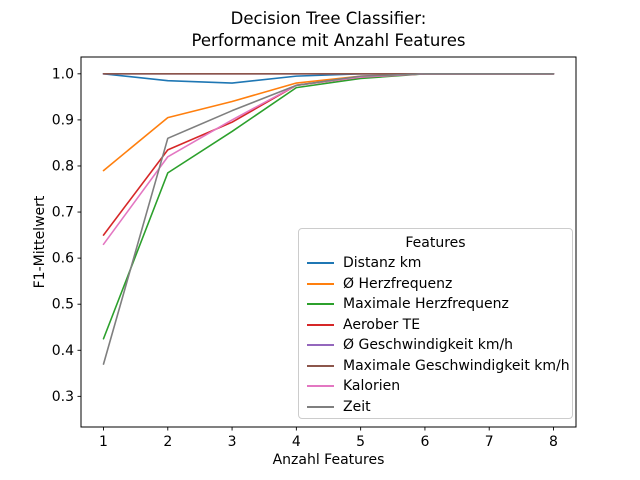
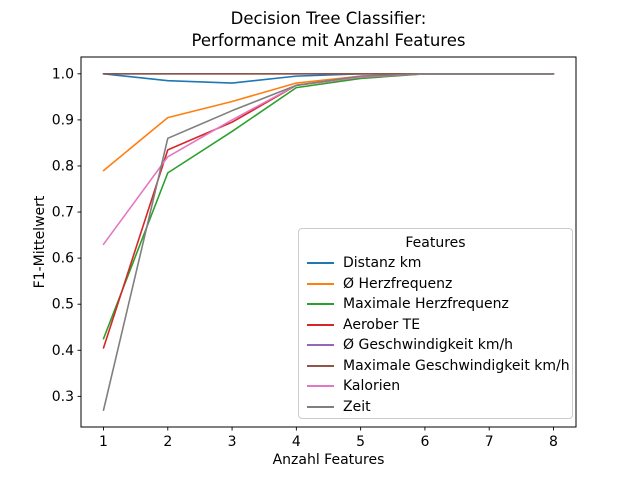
Aerober TE/1: 0.65 -> 0.41
Zeit/1: 0.37 -> 0.27
